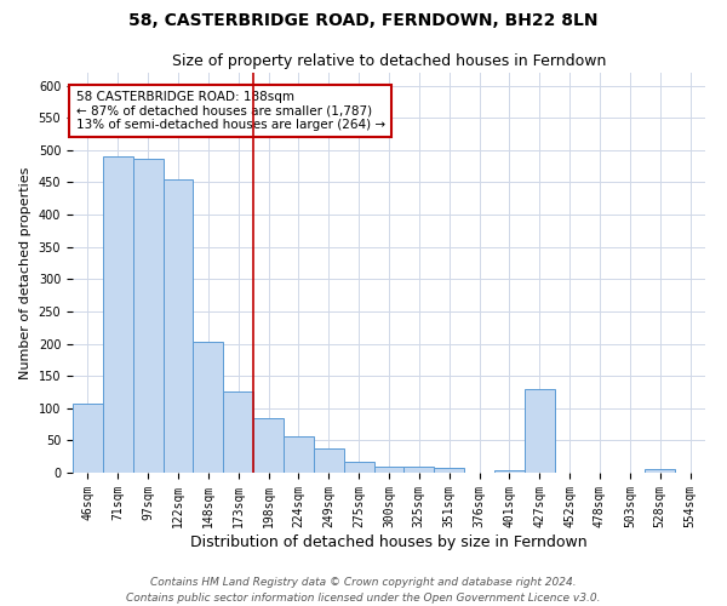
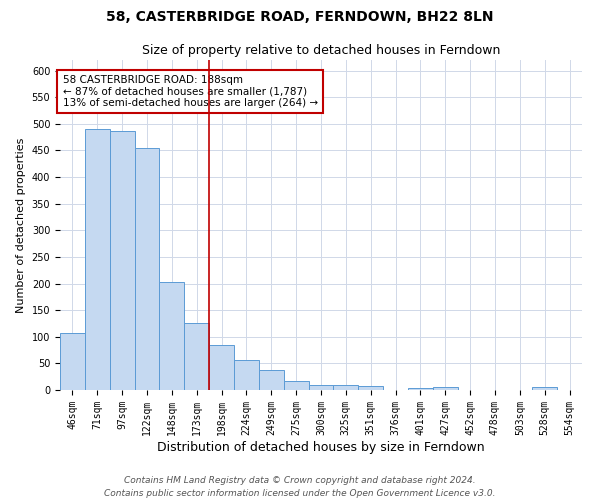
427sqm: 130 -> 5
